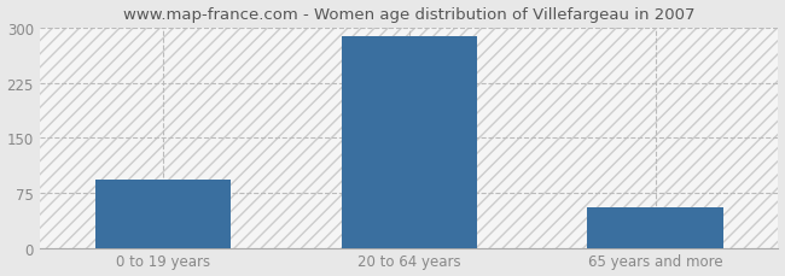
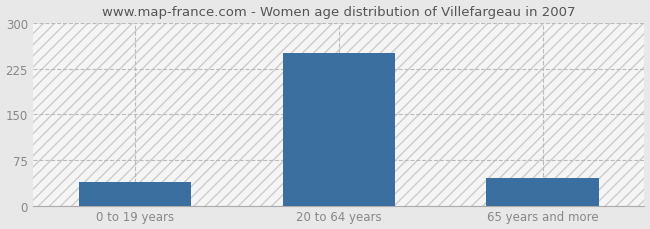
0 to 19 years: 93 -> 38
20 to 64 years: 289 -> 250
65 years and more: 55 -> 46
